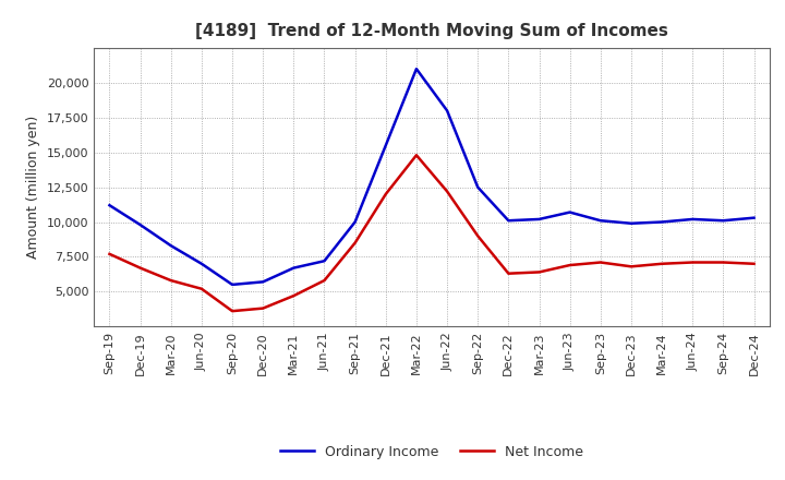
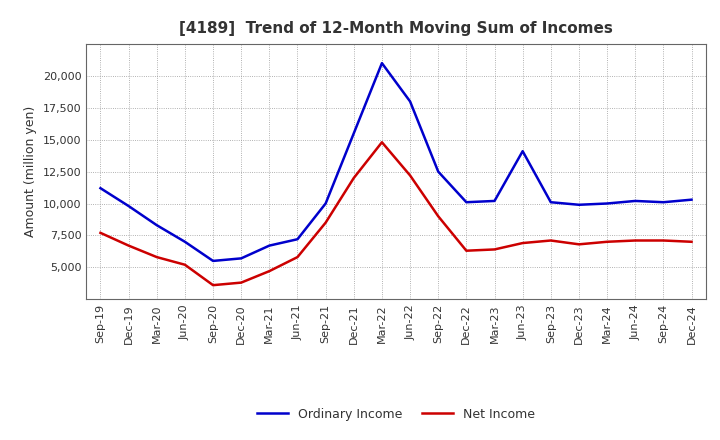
Ordinary Income/Jun-23: 10,700 -> 14,100
